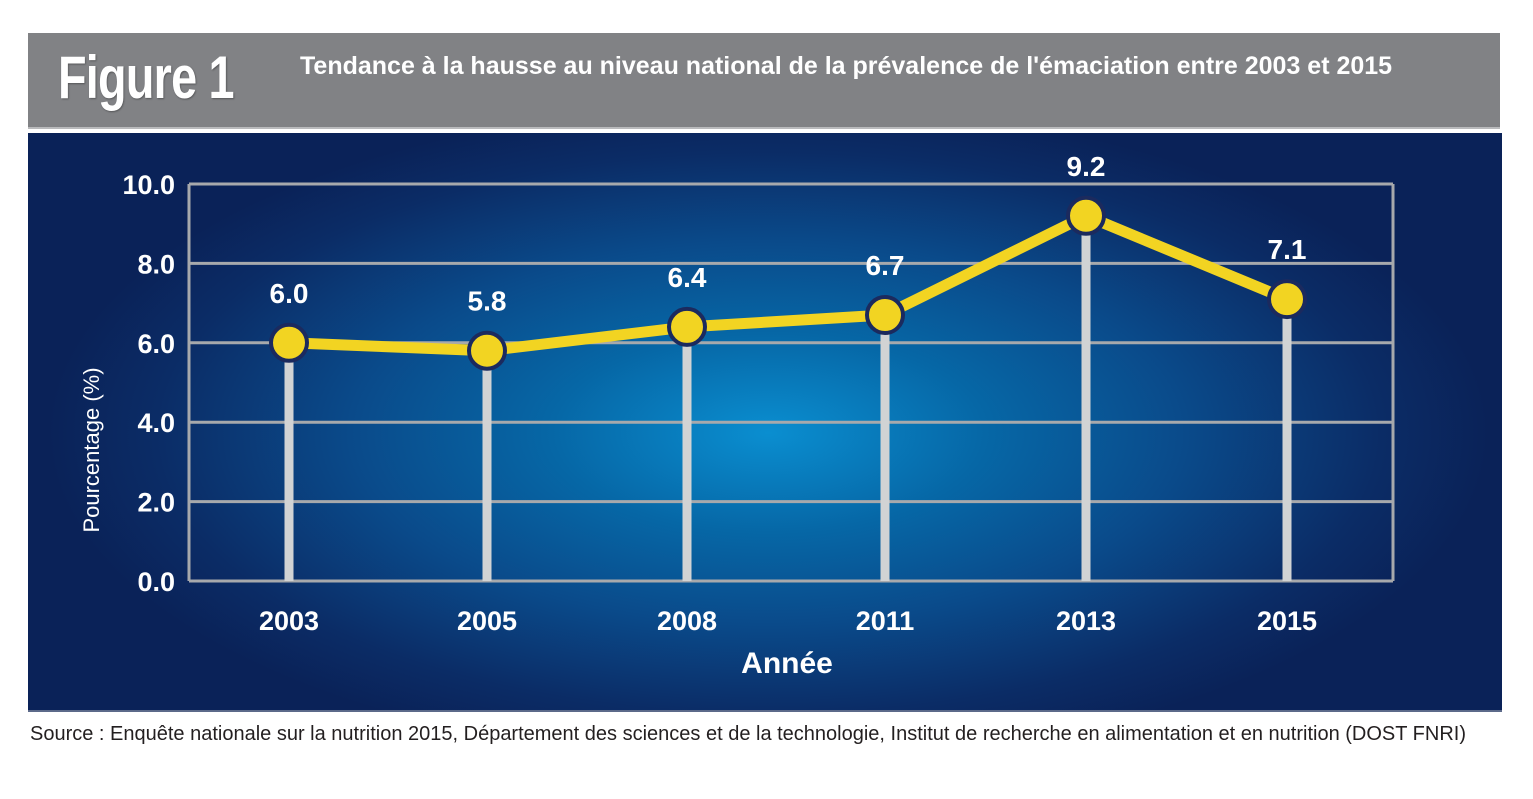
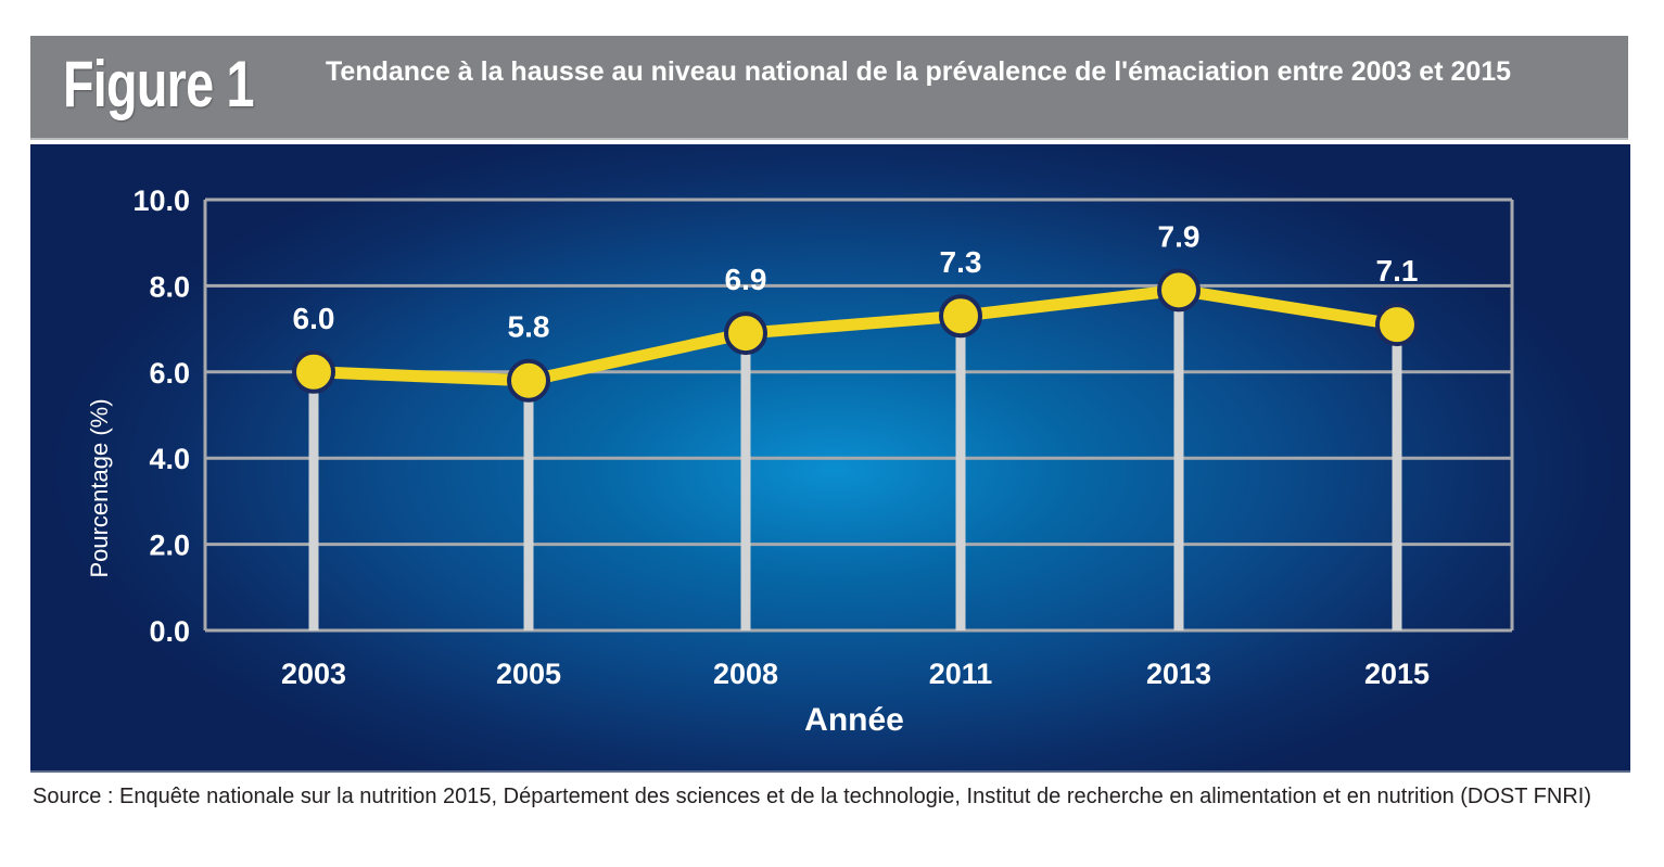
2008: 6.4 -> 6.9
2011: 6.7 -> 7.3
2013: 9.2 -> 7.9
